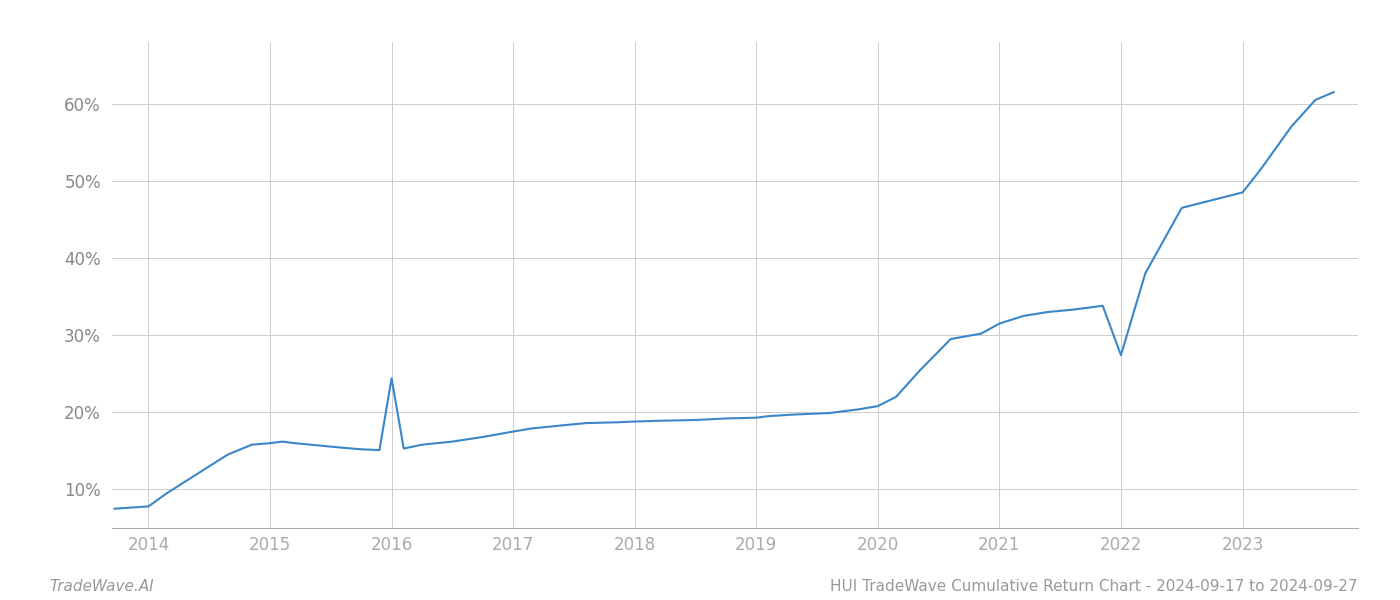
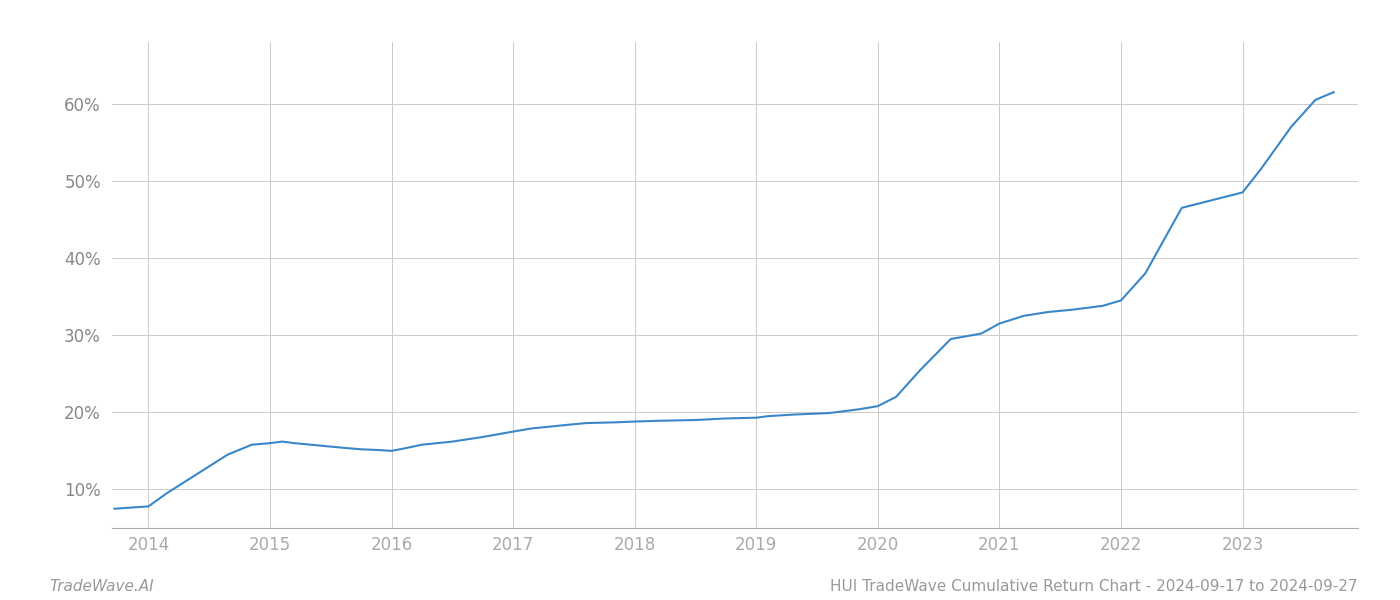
2016: 24.4% -> 15.0%
2022: 27.4% -> 34.5%
